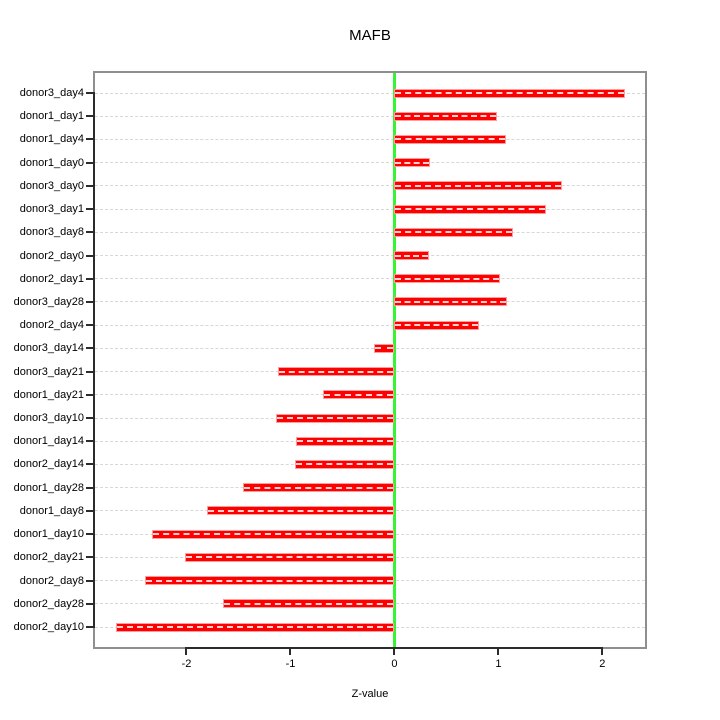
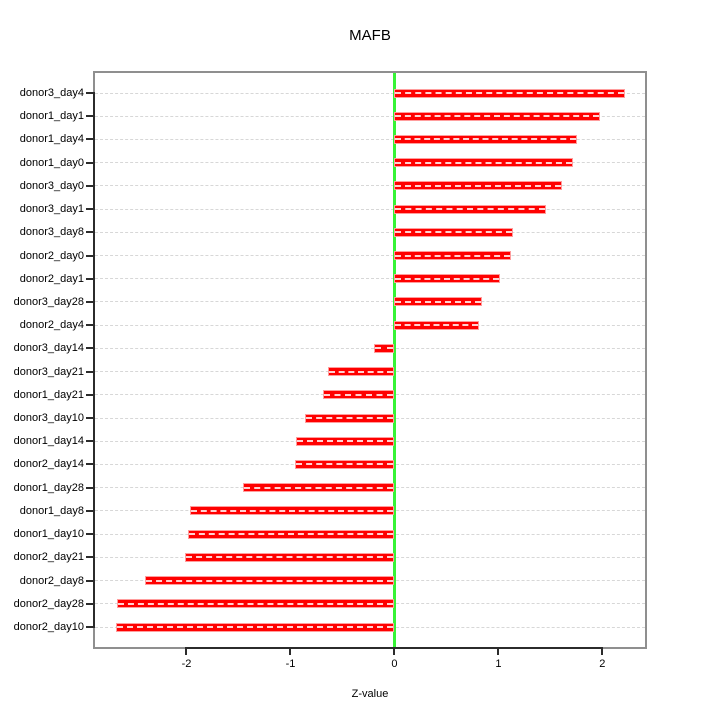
donor1_day1: 0.99 -> 1.98
donor1_day4: 1.07 -> 1.76
donor1_day0: 0.34 -> 1.72
donor2_day0: 0.33 -> 1.12
donor3_day28: 1.08 -> 0.84
donor3_day21: -1.12 -> -0.64
donor3_day10: -1.14 -> -0.86
donor1_day8: -1.80 -> -1.97
donor1_day10: -2.33 -> -1.99
donor2_day28: -1.65 -> -2.67
